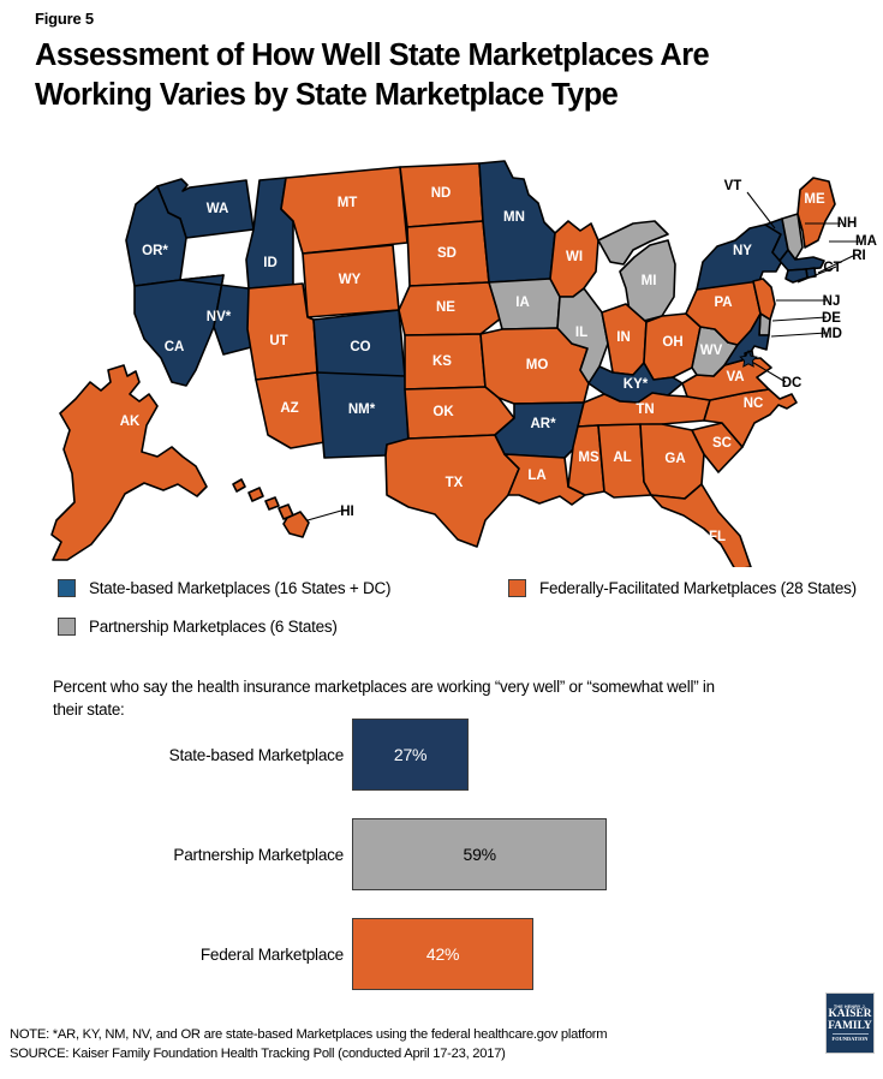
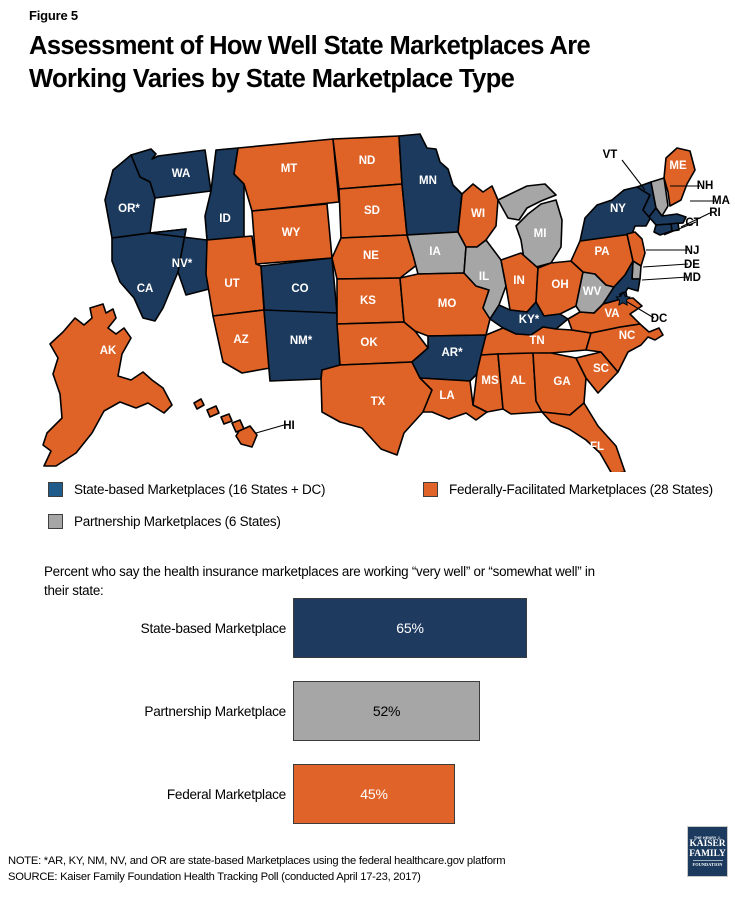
State-based Marketplace: 27% -> 65%
Partnership Marketplace: 59% -> 52%
Federal Marketplace: 42% -> 45%
